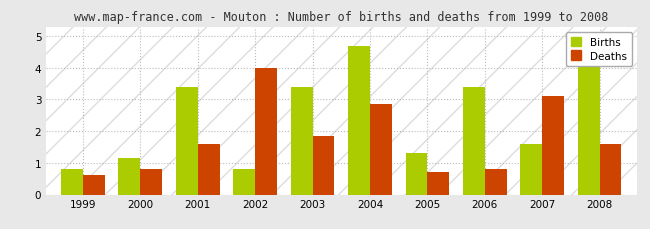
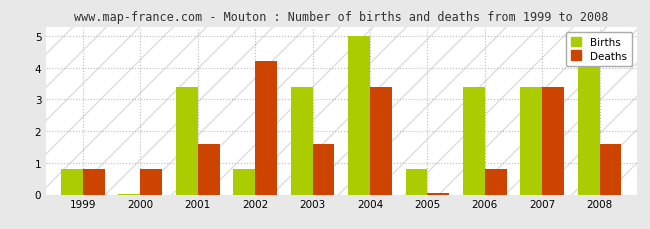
Deaths/1999: 0.60 -> 0.80
Births/2000: 1.15 -> 0.02
Deaths/2002: 4.00 -> 4.20
Deaths/2003: 1.85 -> 1.60
Births/2004: 4.70 -> 5.00
Deaths/2004: 2.85 -> 3.40
Births/2005: 1.30 -> 0.80
Deaths/2005: 0.70 -> 0.05
Births/2007: 1.60 -> 3.40
Deaths/2007: 3.10 -> 3.40
